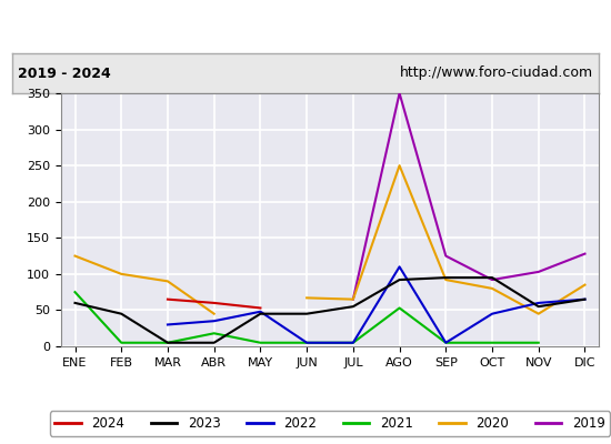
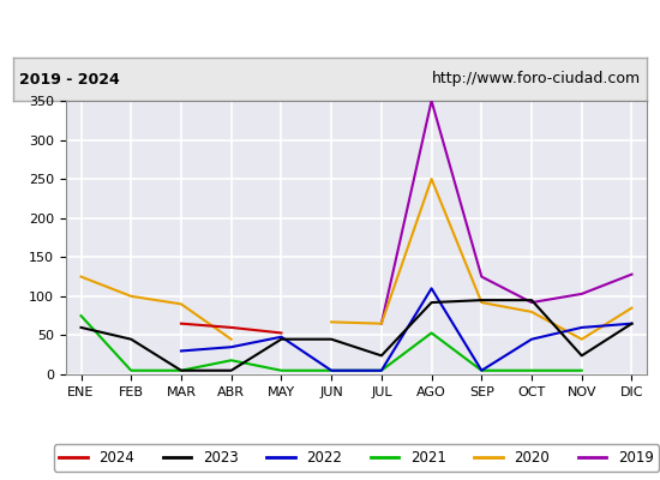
2023/JUL: 55 -> 24
2023/NOV: 55 -> 24
